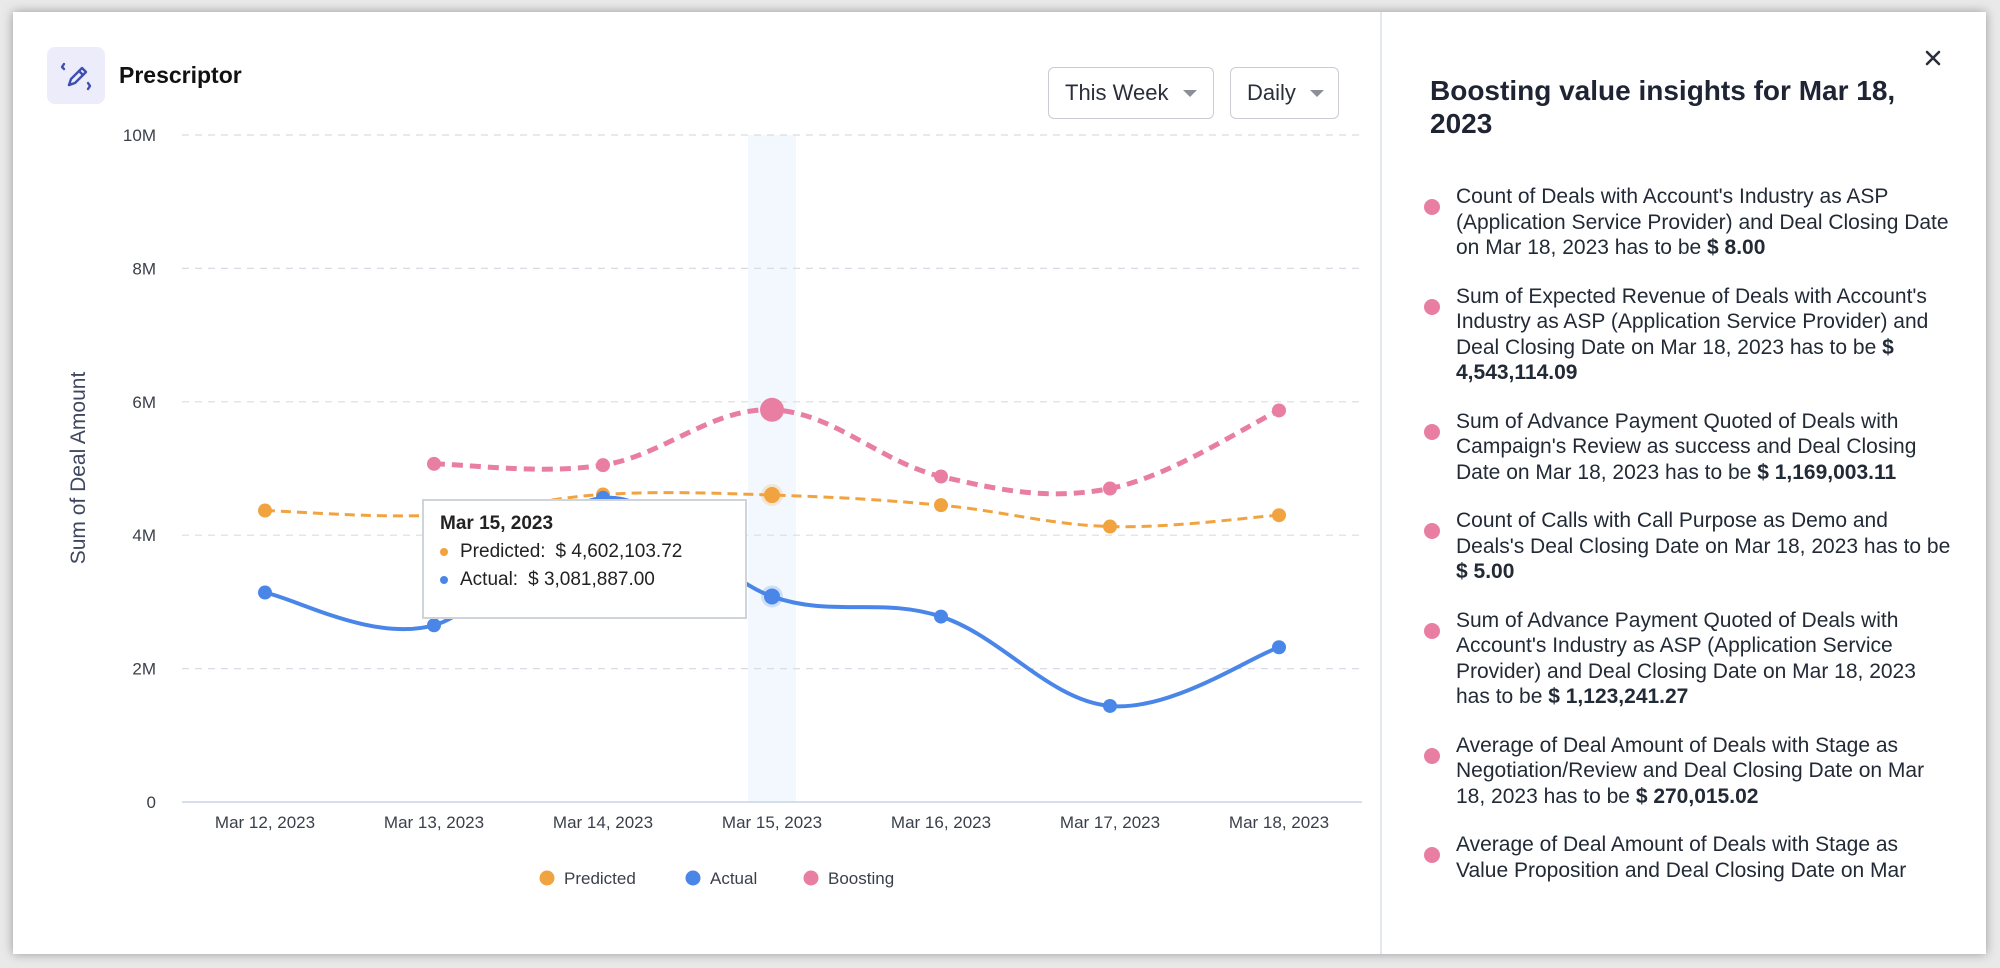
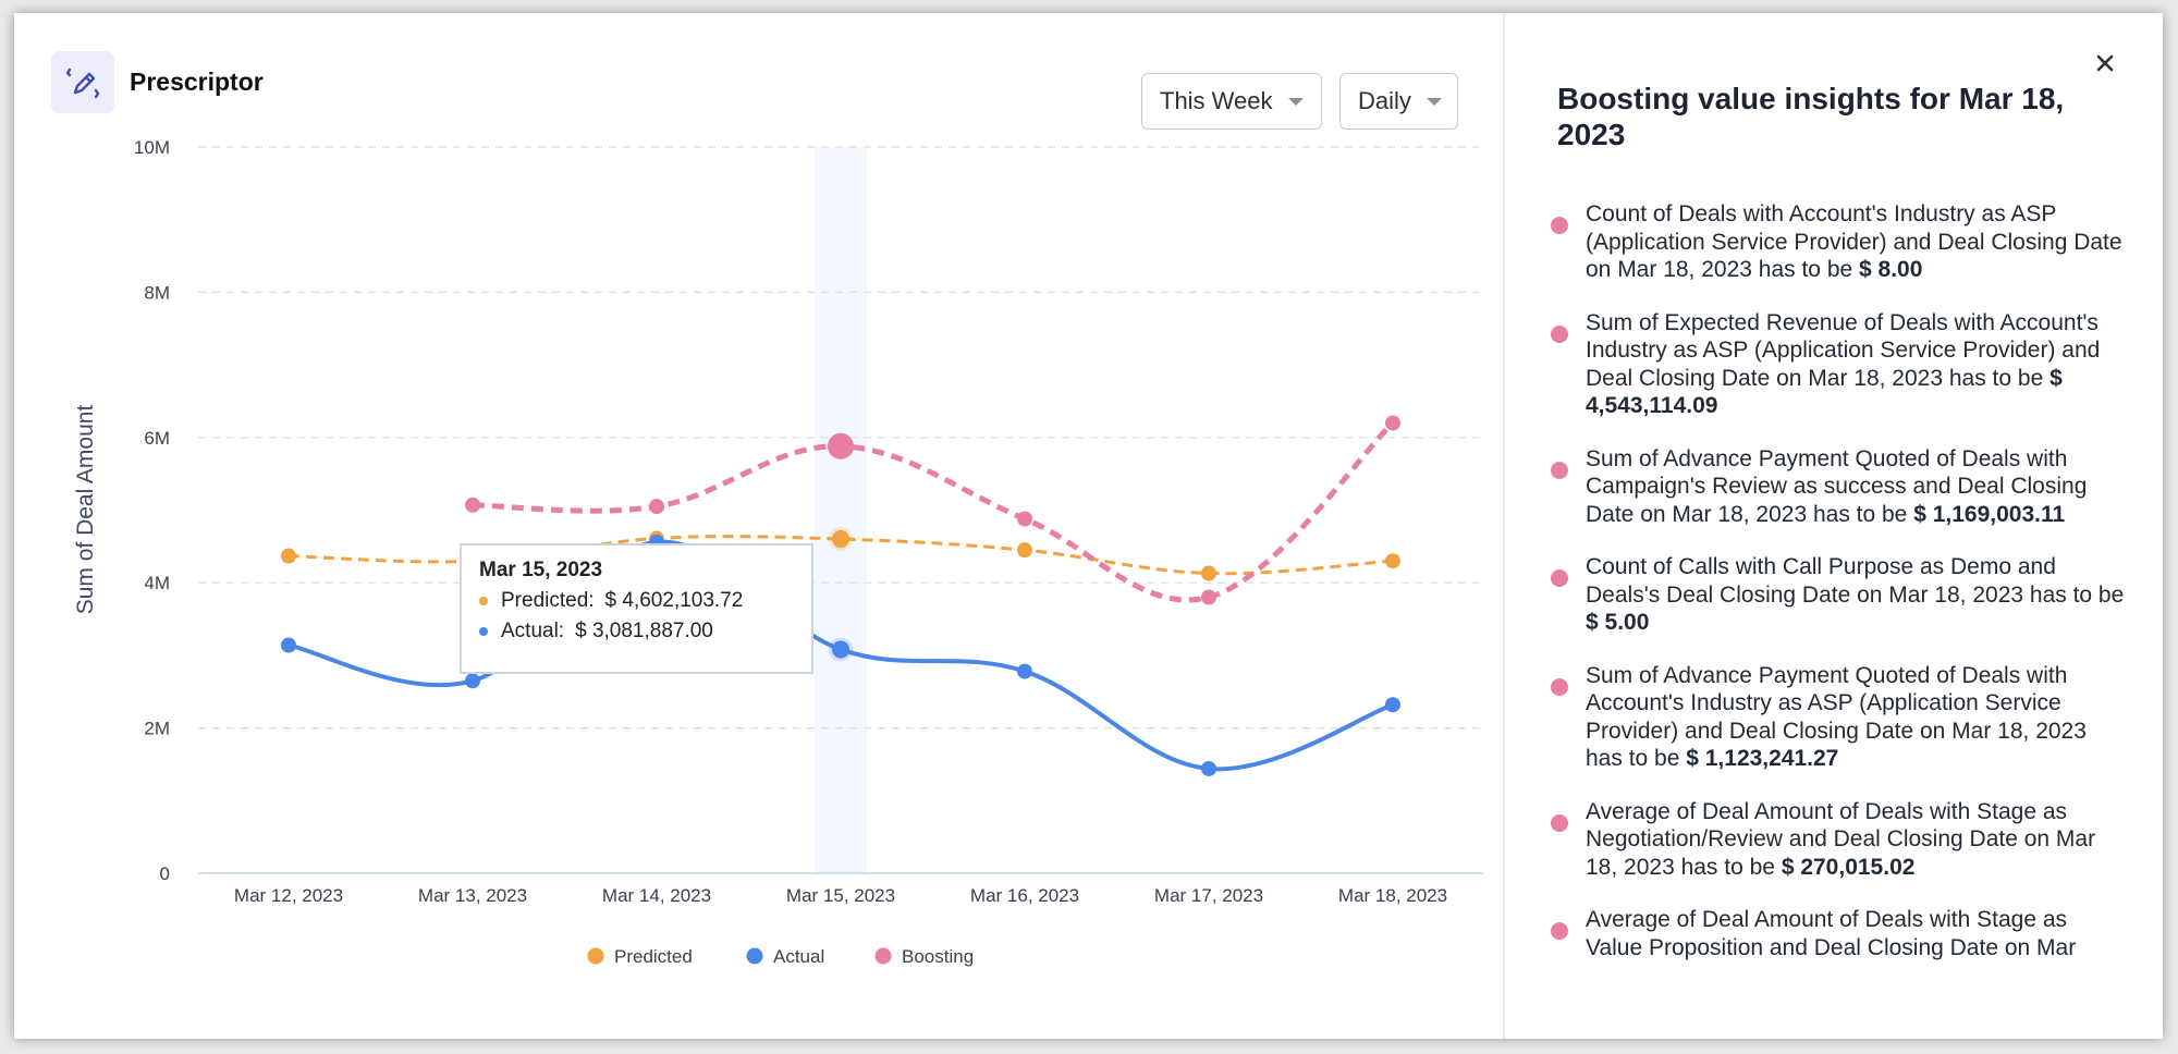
Boosting/Mar 17, 2023: 4.7M -> 3.8M
Boosting/Mar 18, 2023: 5.9M -> 6.2M
